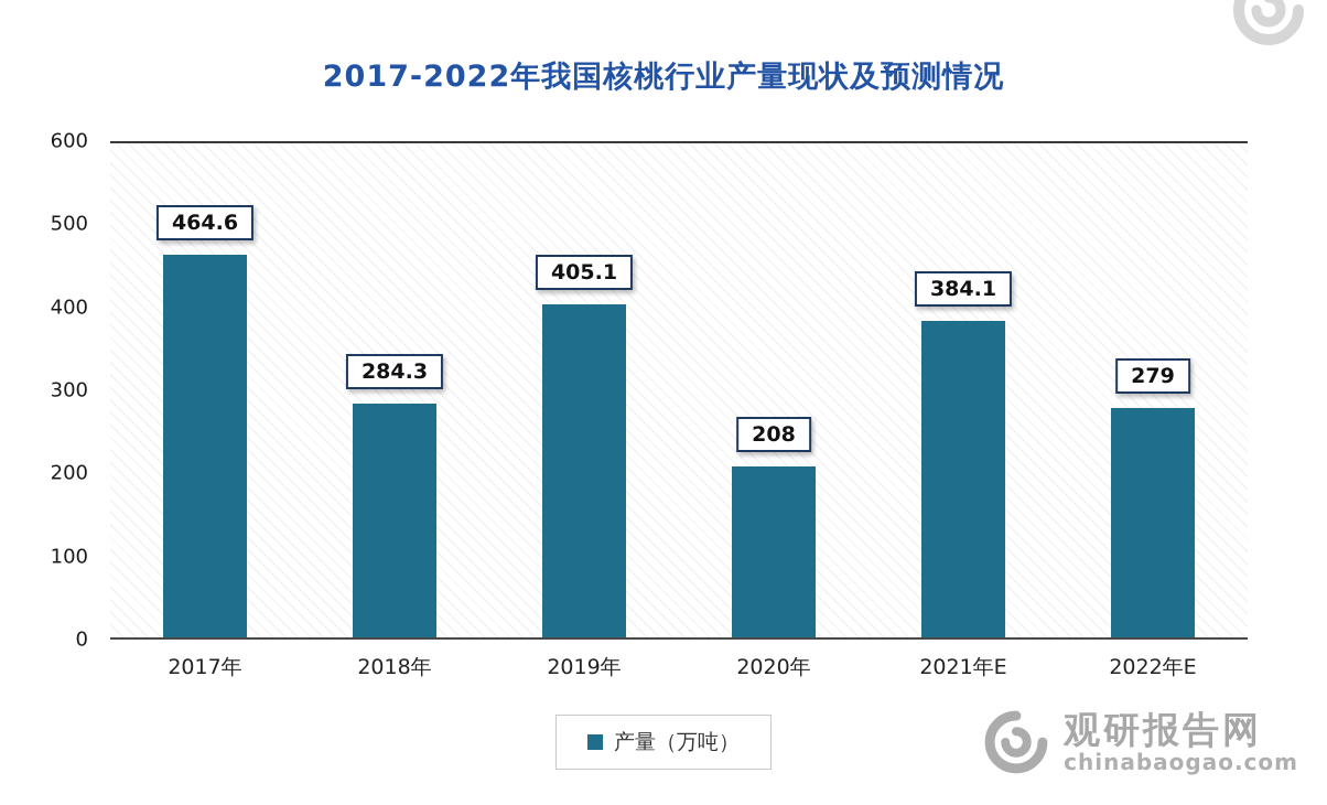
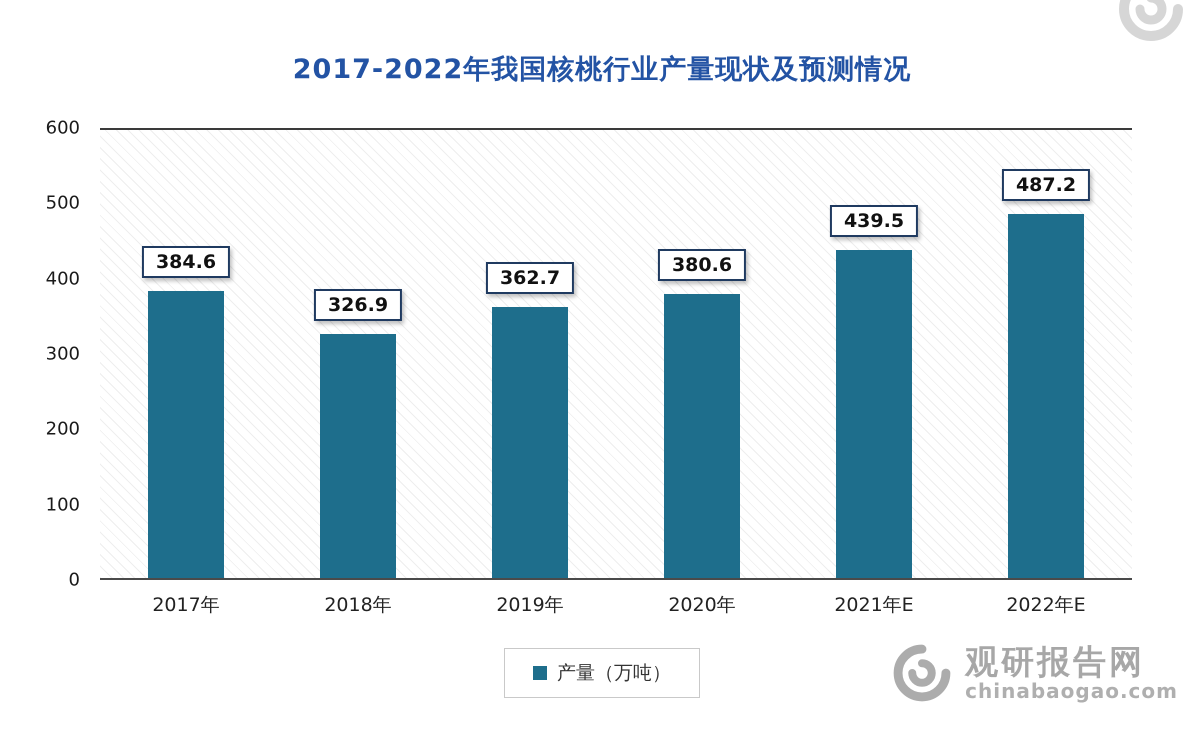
2017年: 464.6 -> 384.6
2018年: 284.3 -> 326.9
2019年: 405.1 -> 362.7
2020年: 208 -> 380.6
2021年E: 384.1 -> 439.5
2022年E: 279 -> 487.2
